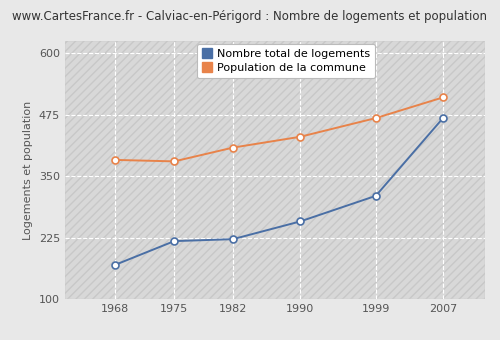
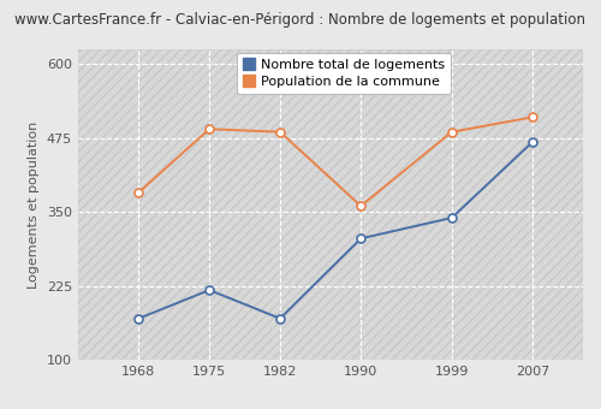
Population de la commune/1975: 380 -> 490
Nombre total de logements/1982: 222 -> 170
Population de la commune/1982: 408 -> 485
Nombre total de logements/1990: 258 -> 305
Population de la commune/1990: 430 -> 360
Nombre total de logements/1999: 310 -> 340
Population de la commune/1999: 468 -> 485
